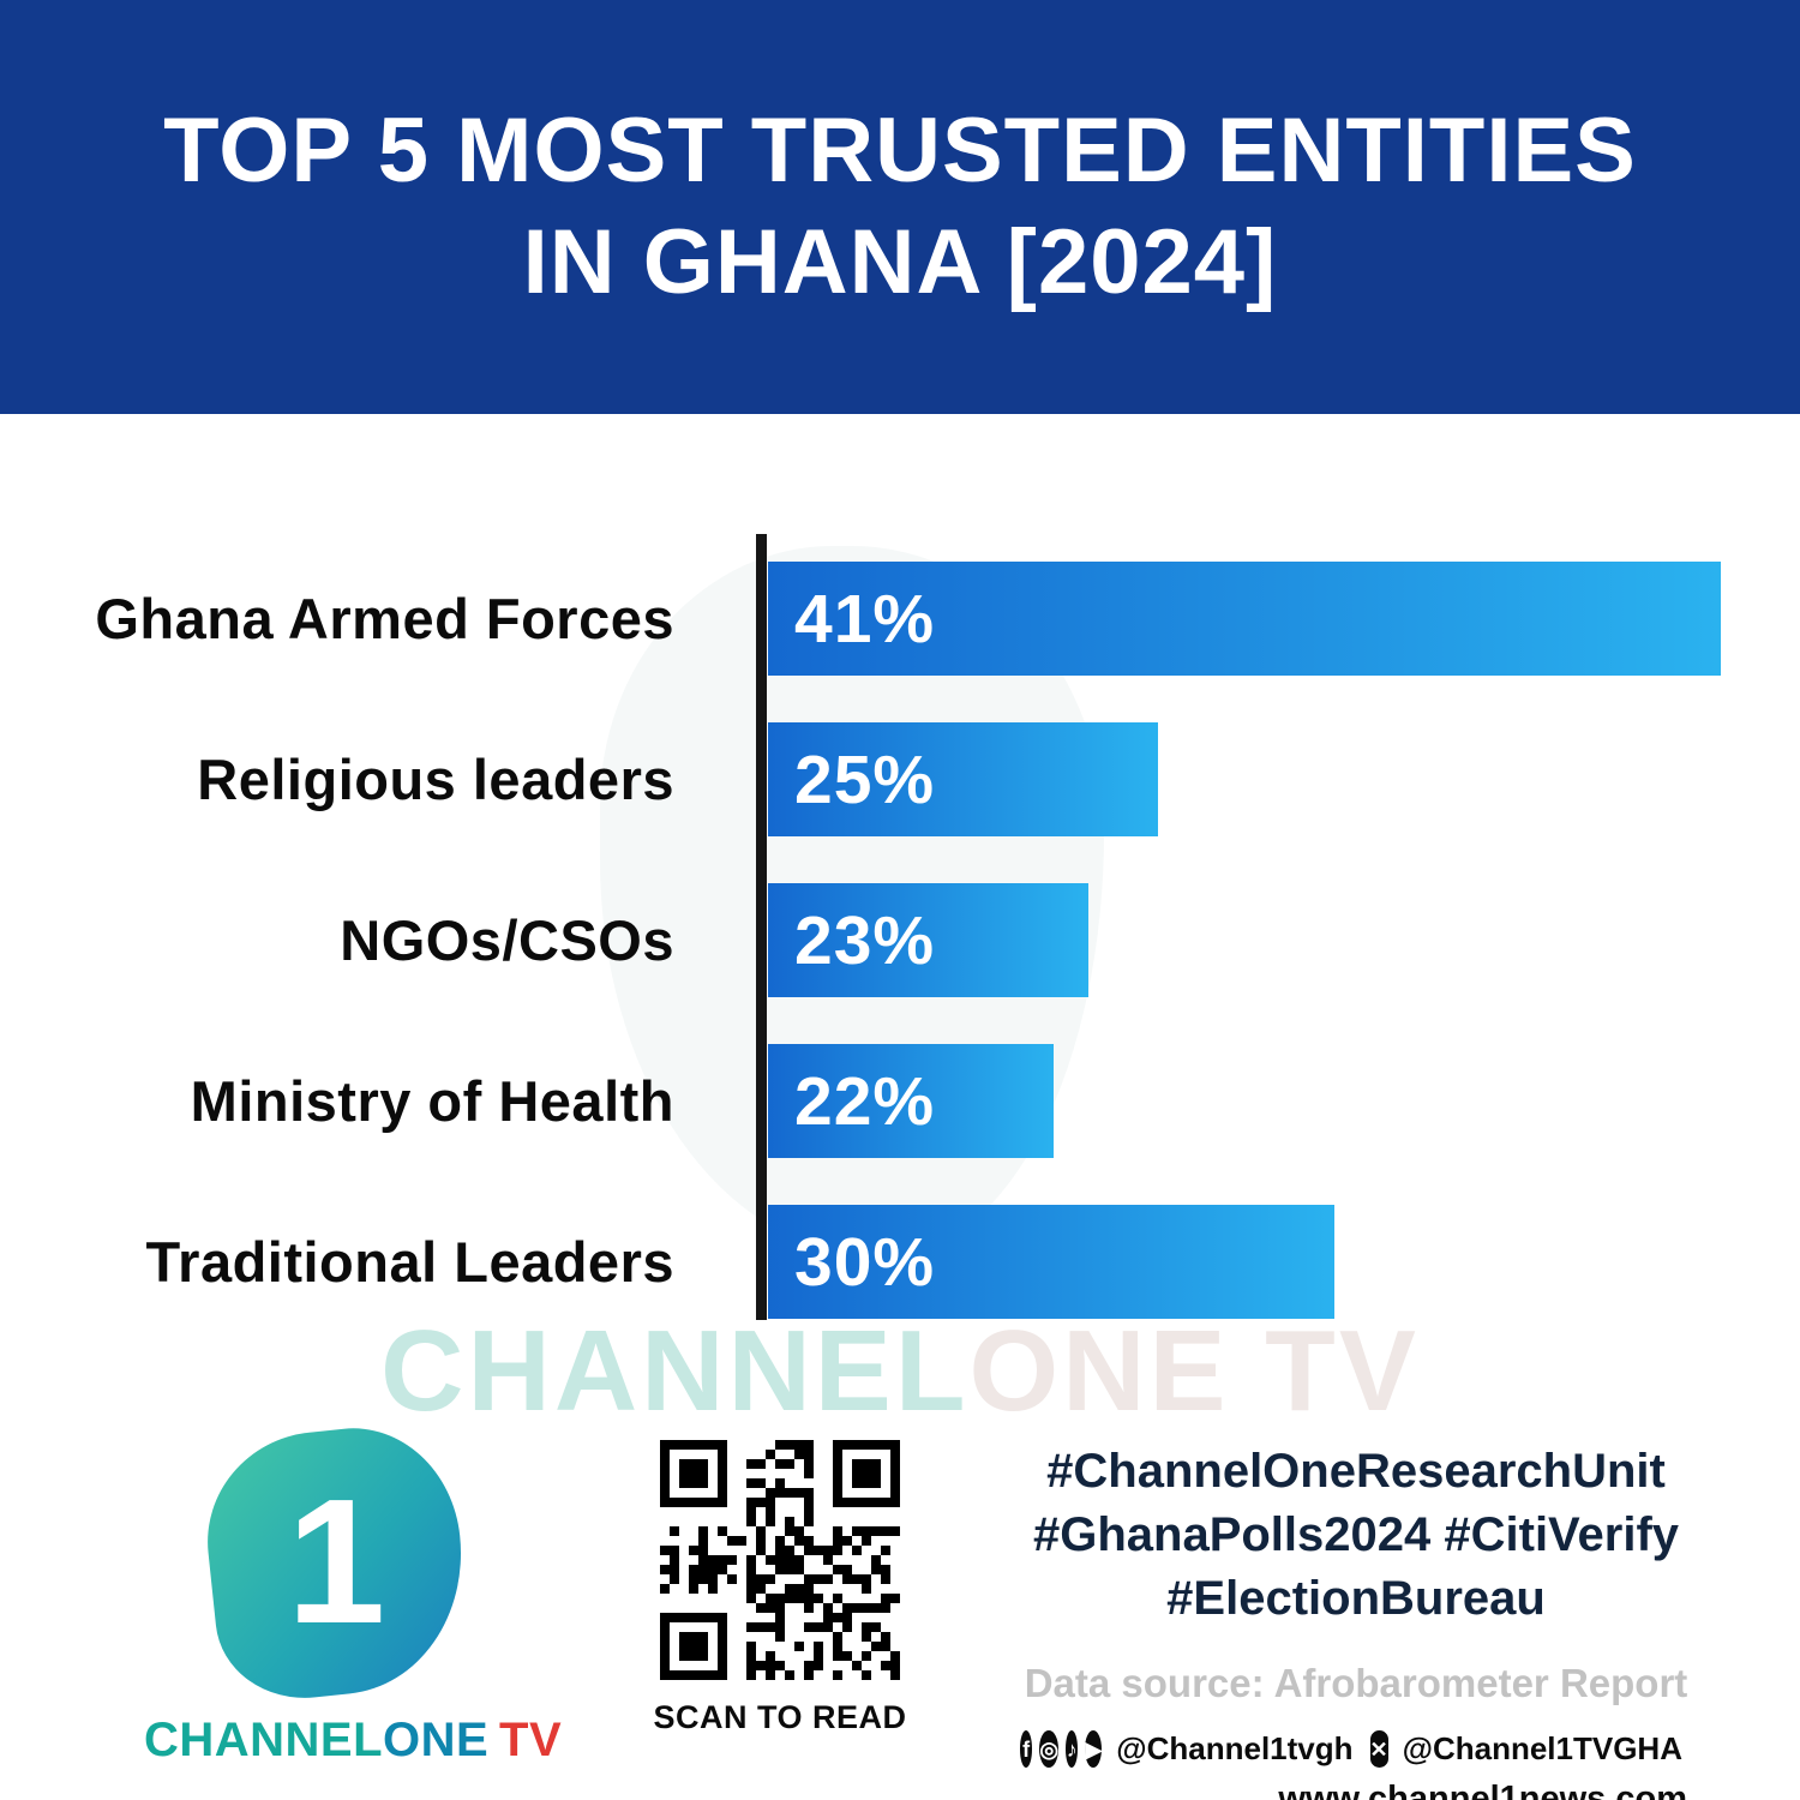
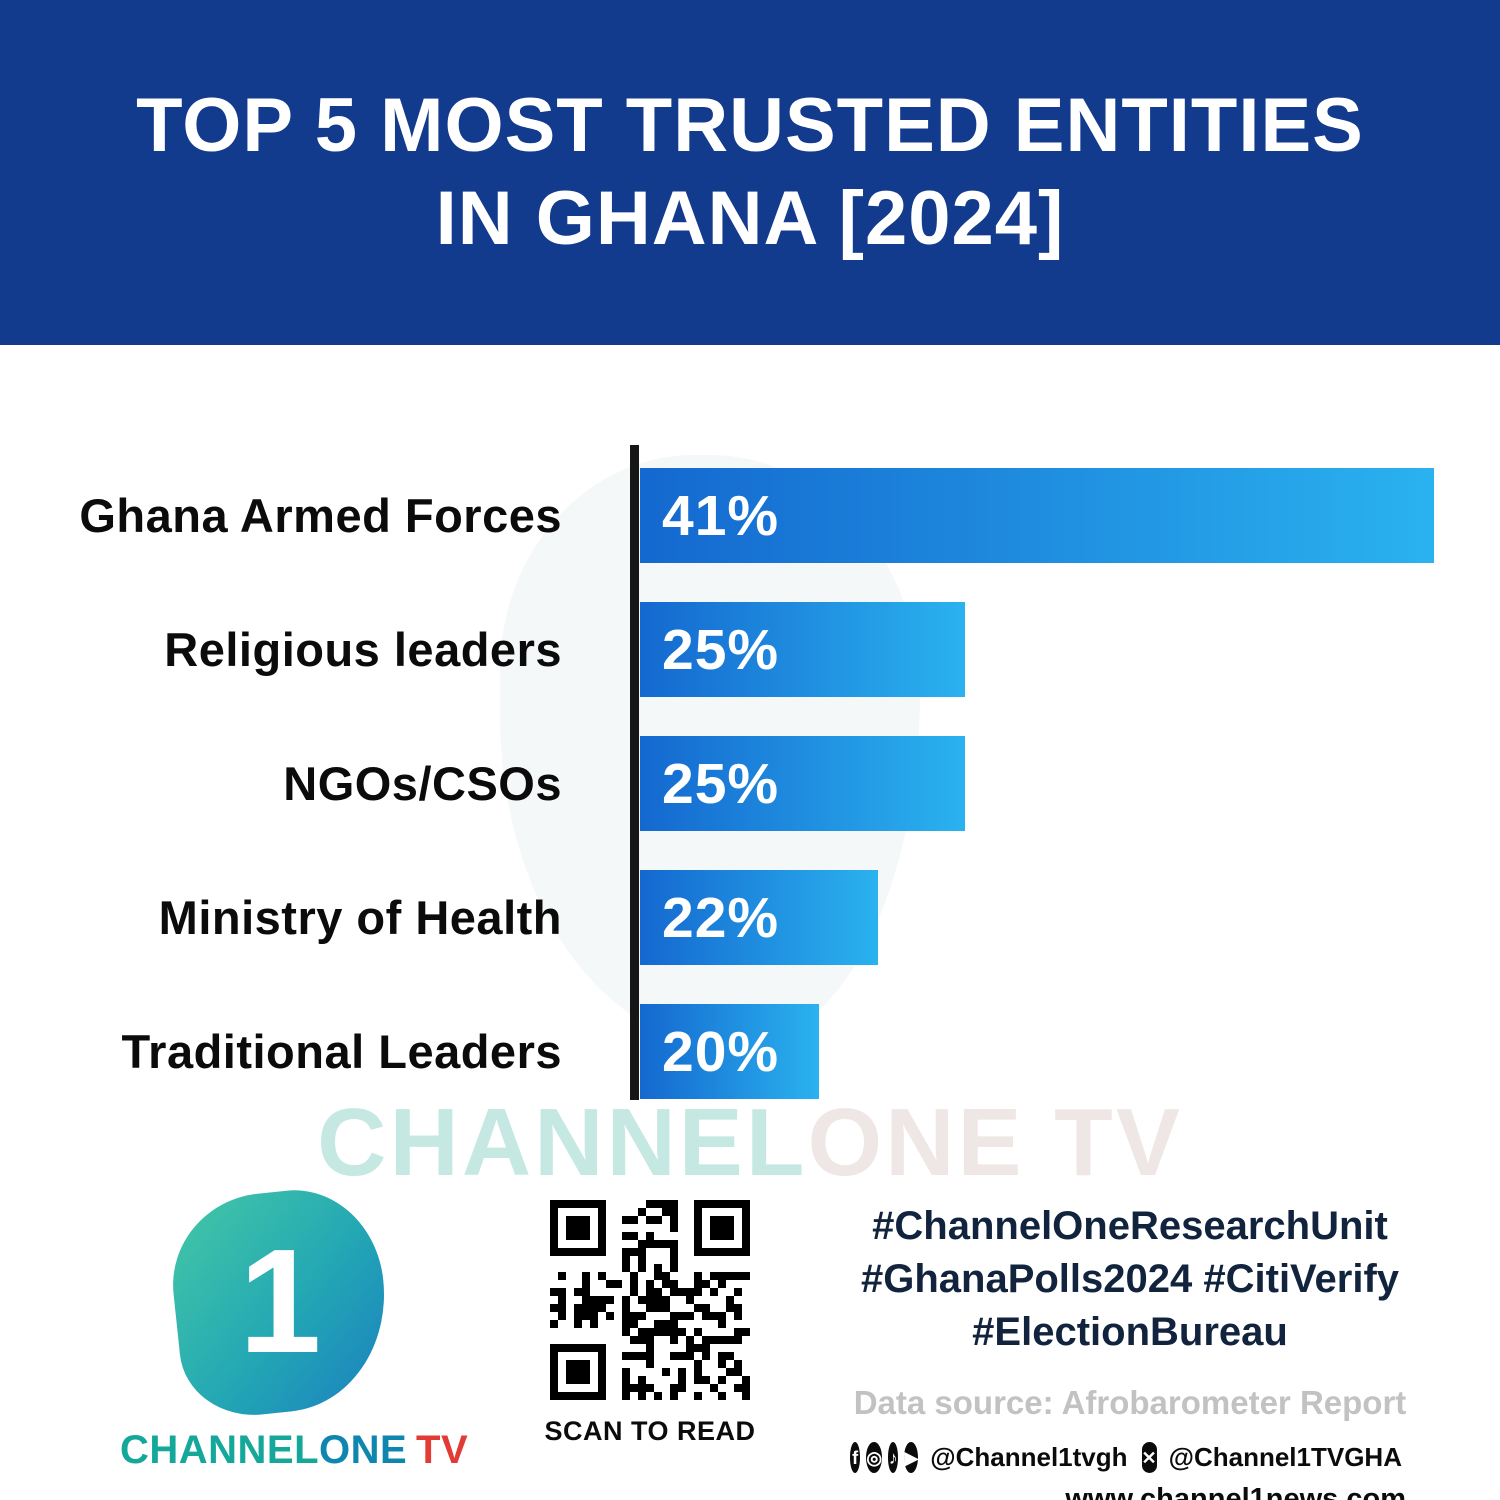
NGOs/CSOs: 23% -> 25%
Traditional Leaders: 30% -> 20%
